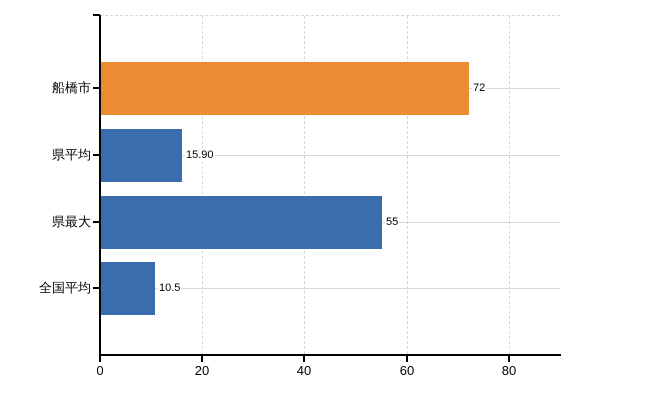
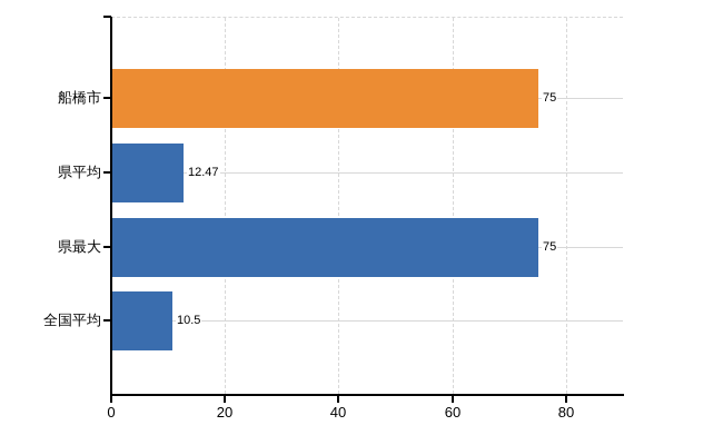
船橋市: 72 -> 75
県平均: 15.90 -> 12.47
県最大: 55 -> 75
